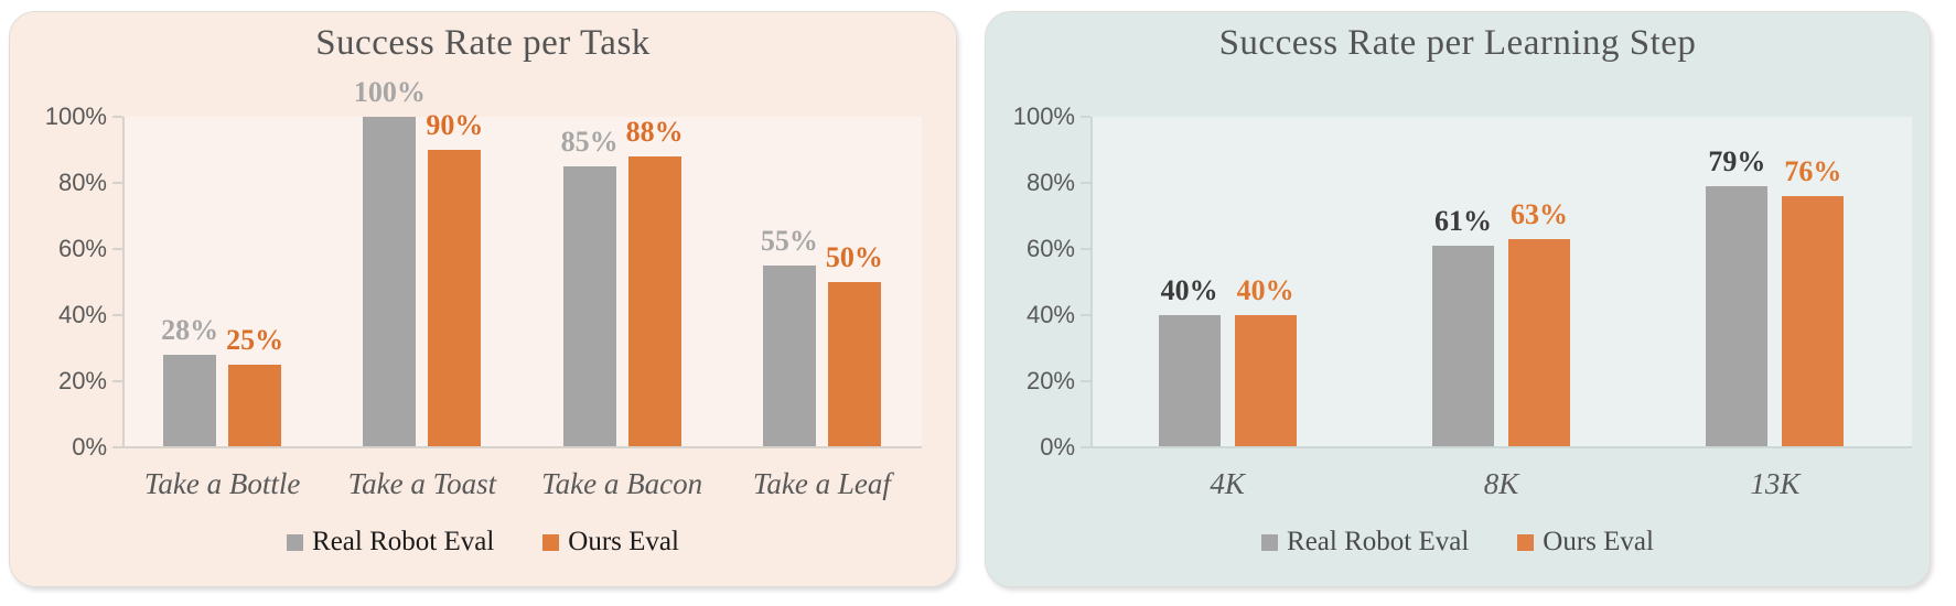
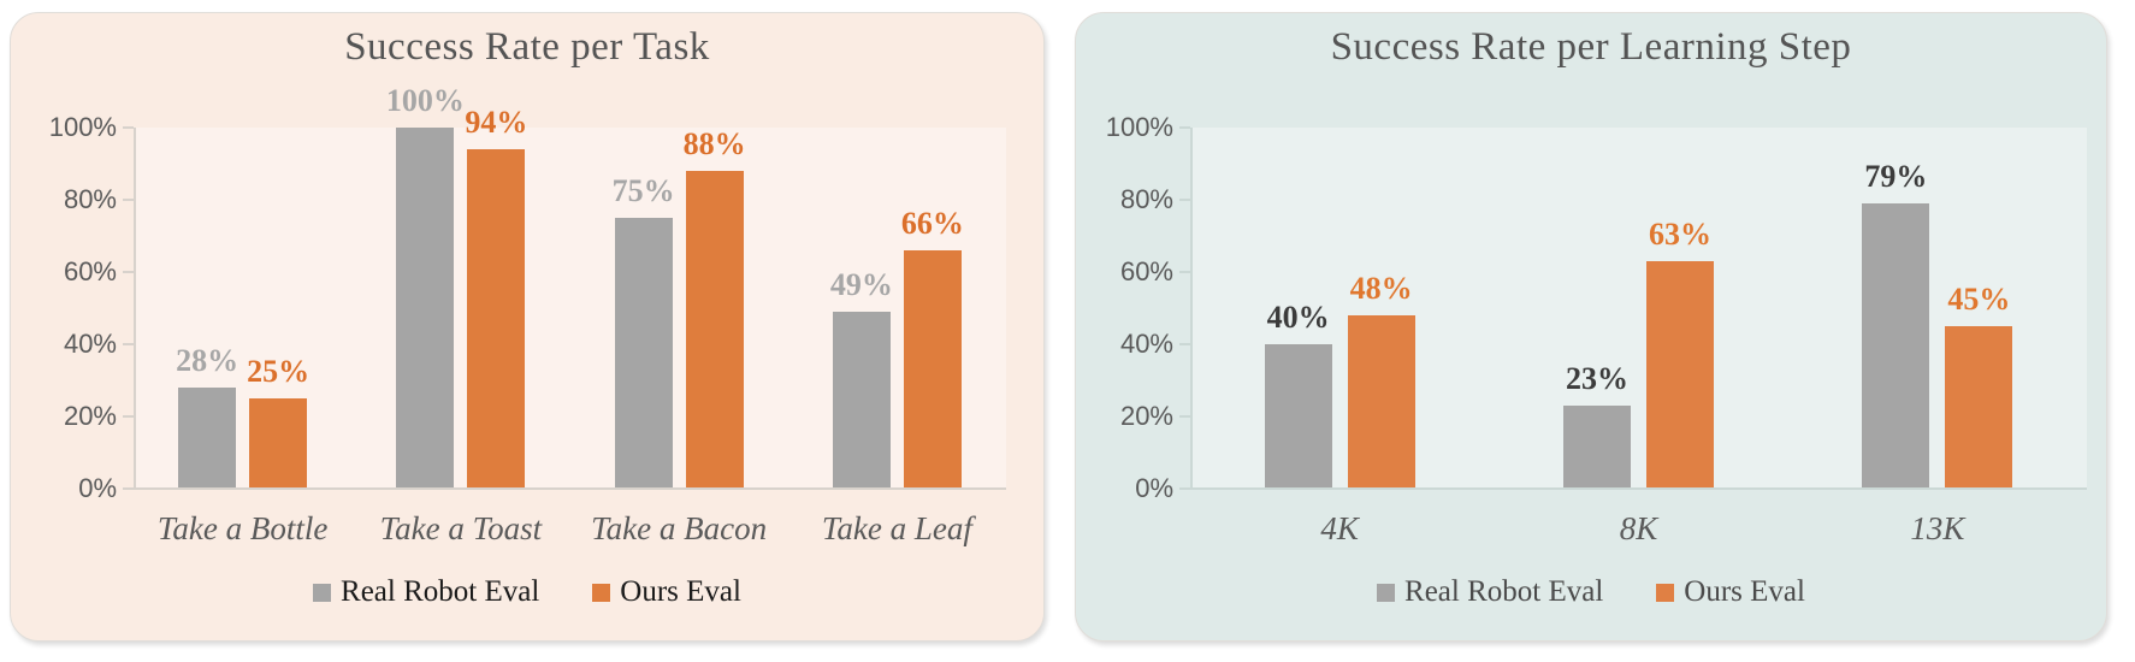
Success Rate per Task/Ours Eval/Take a Toast: 90% -> 94%
Success Rate per Task/Real Robot Eval/Take a Bacon: 85% -> 75%
Success Rate per Task/Real Robot Eval/Take a Leaf: 55% -> 49%
Success Rate per Task/Ours Eval/Take a Leaf: 50% -> 66%
Success Rate per Learning Step/Ours Eval/4K: 40% -> 48%
Success Rate per Learning Step/Real Robot Eval/8K: 61% -> 23%
Success Rate per Learning Step/Ours Eval/13K: 76% -> 45%
